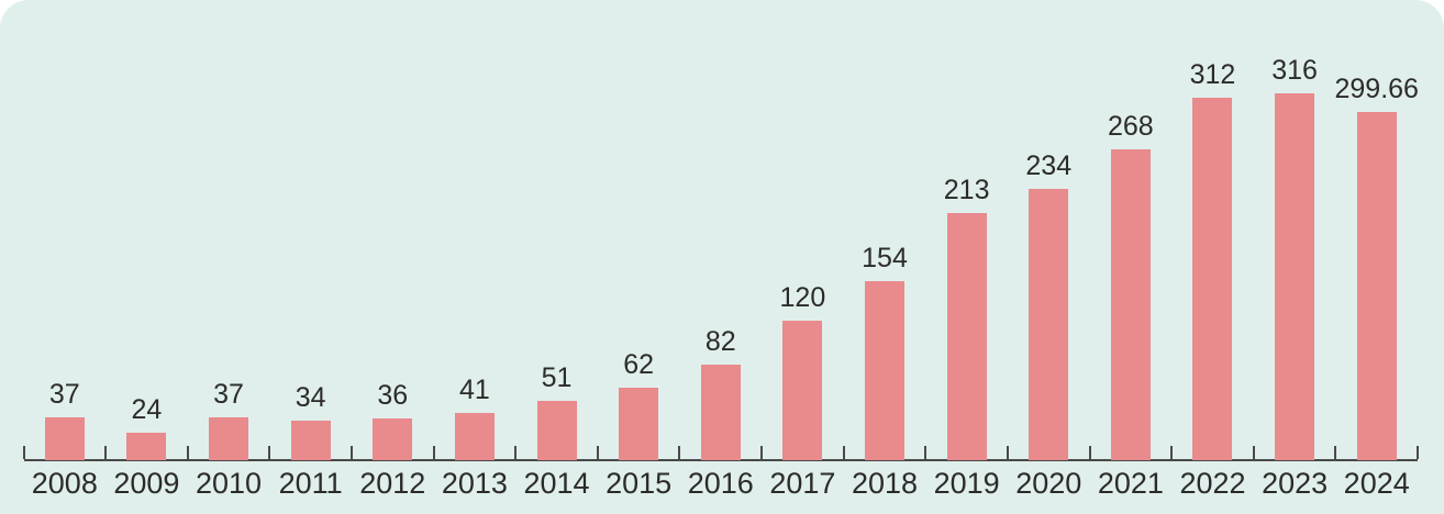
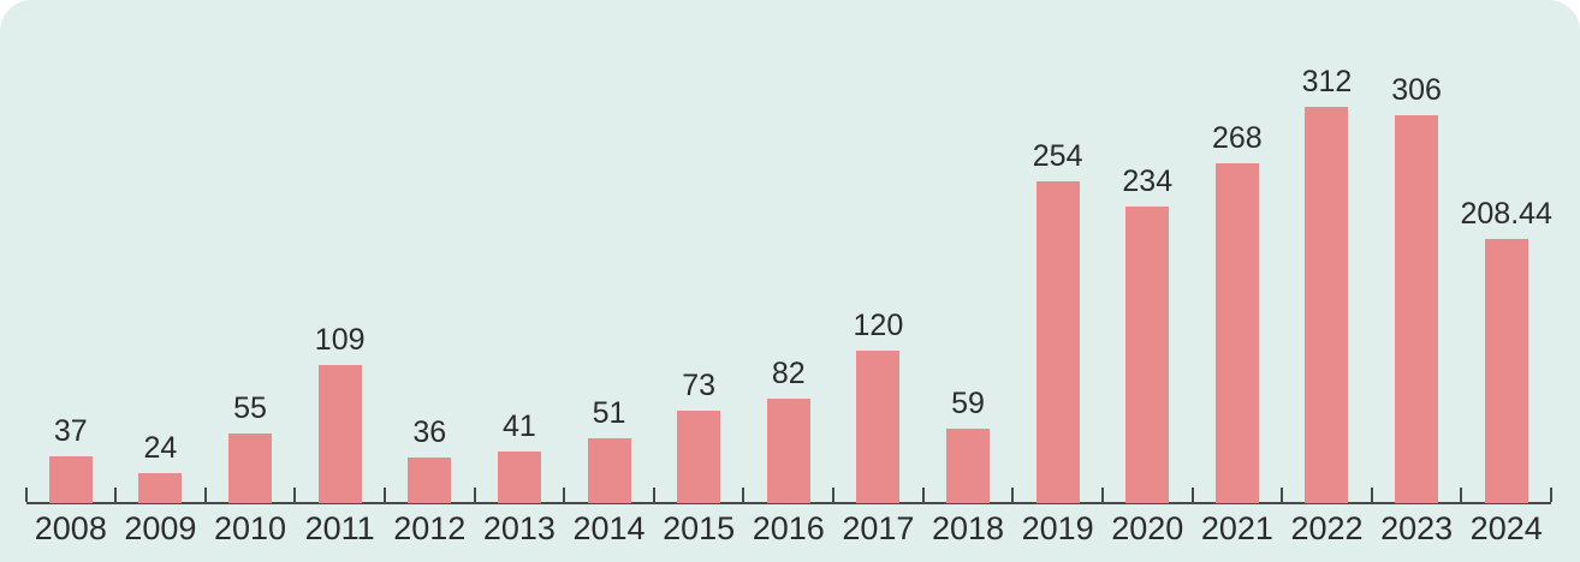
2010: 37 -> 55
2011: 34 -> 109
2015: 62 -> 73
2018: 154 -> 59
2019: 213 -> 254
2023: 316 -> 306
2024: 299.66 -> 208.44
